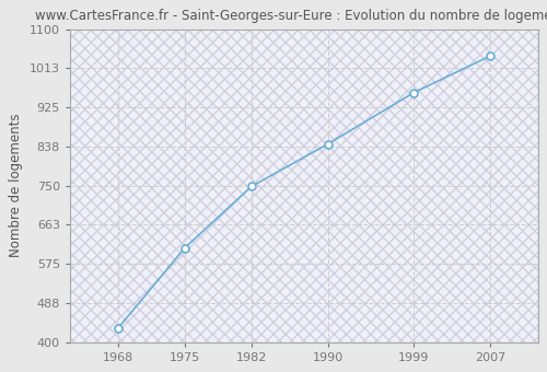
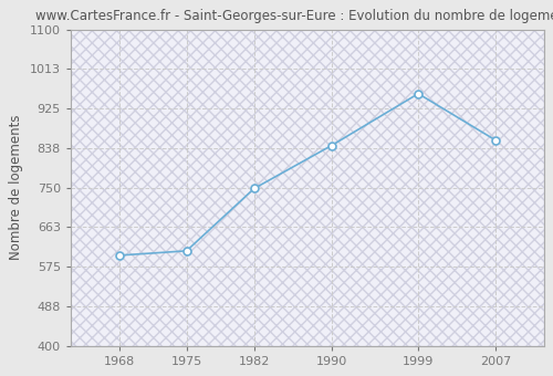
1968: 430 -> 600
2007: 1040 -> 855
